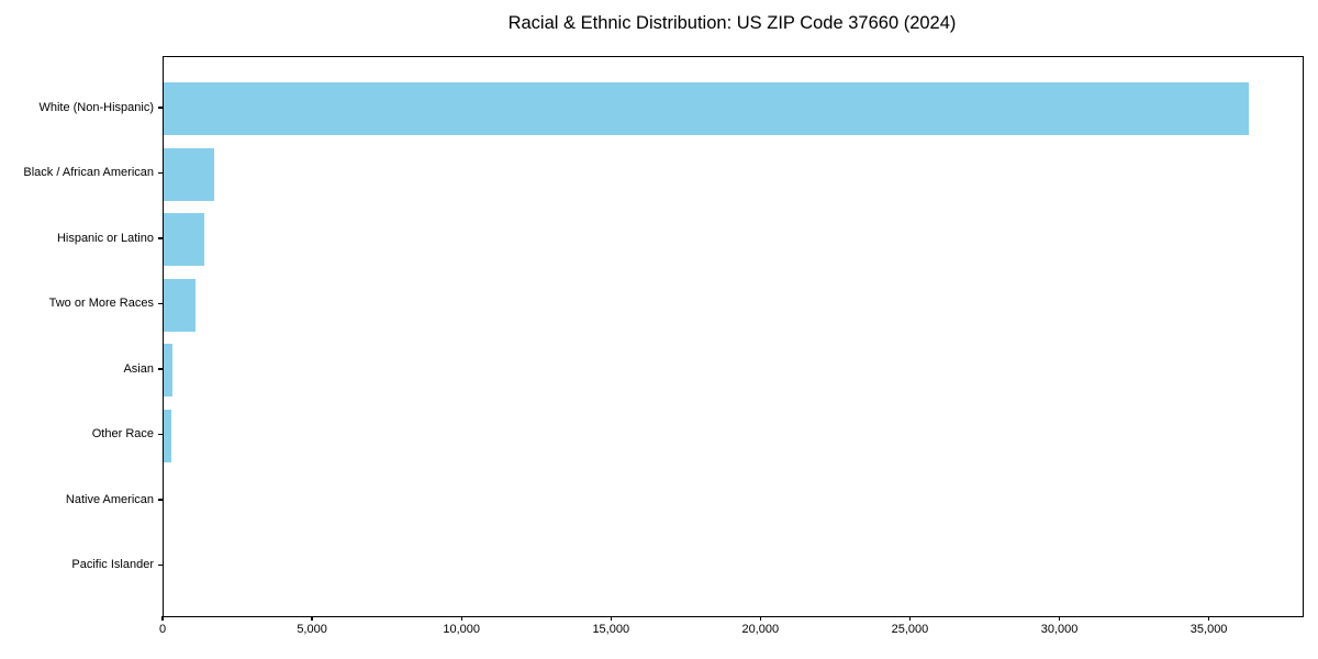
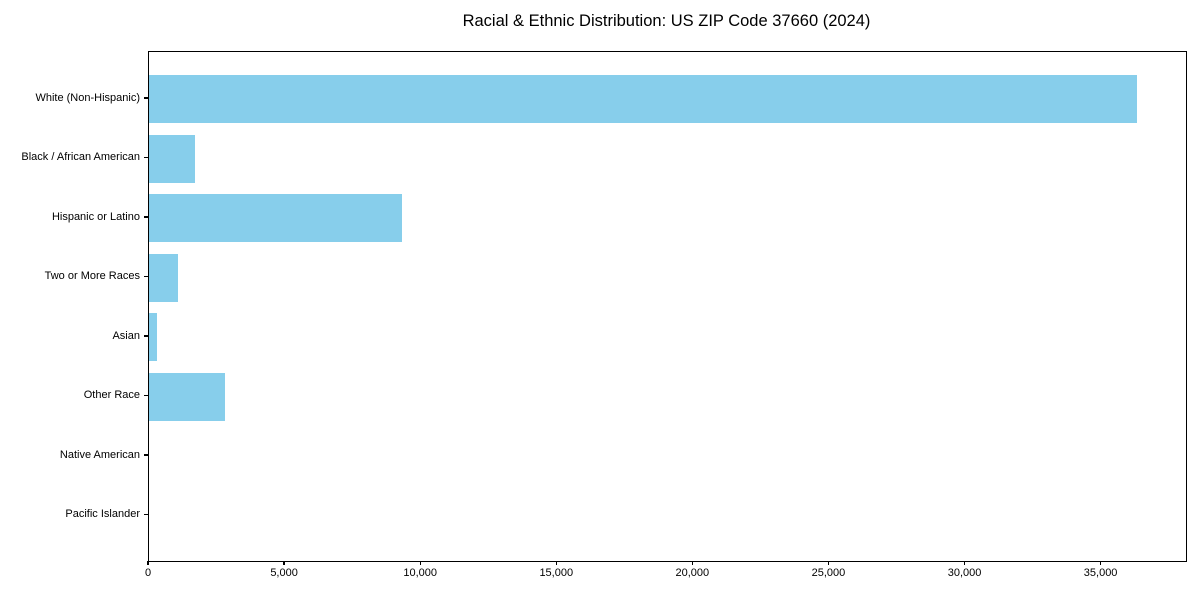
Hispanic or Latino: 1400 -> 9300
Other Race: 200 -> 2800
